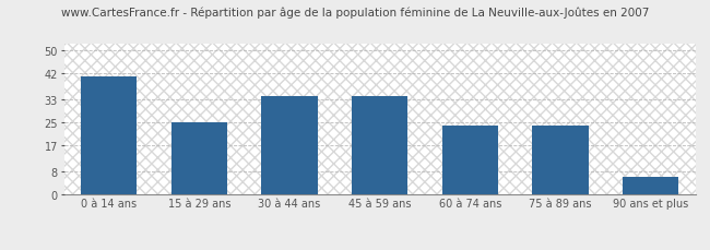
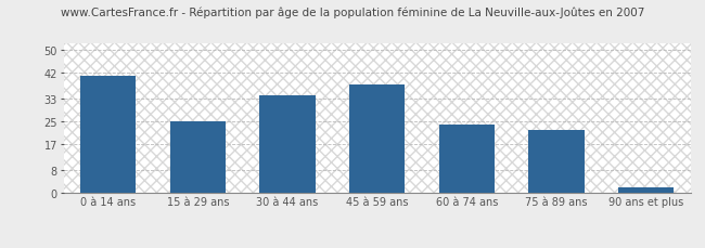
45 à 59 ans: 34 -> 38
75 à 89 ans: 24 -> 22
90 ans et plus: 6 -> 2
